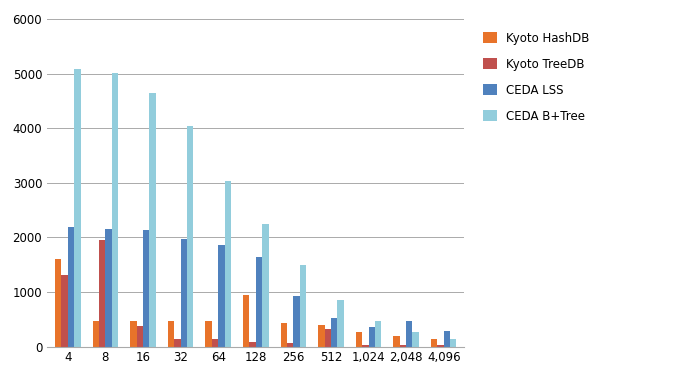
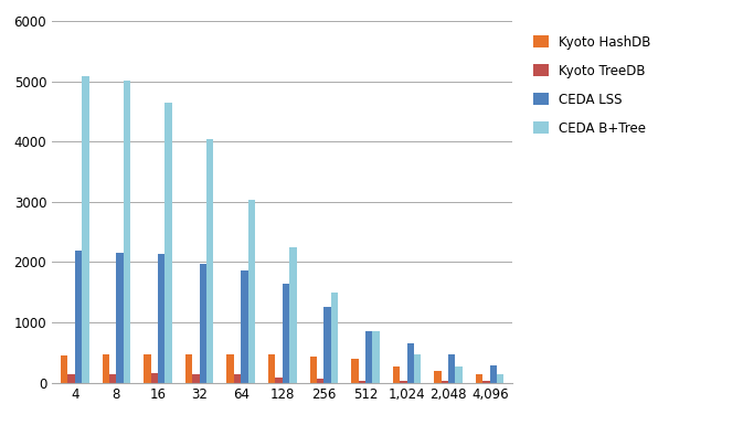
Kyoto HashDB/4: 1600 -> 450
Kyoto TreeDB/4: 1320 -> 130
Kyoto TreeDB/8: 1960 -> 140
Kyoto TreeDB/16: 380 -> 160
Kyoto HashDB/128: 940 -> 460
CEDA LSS/256: 920 -> 1260
Kyoto TreeDB/512: 320 -> 40
CEDA LSS/512: 520 -> 860
CEDA LSS/1,024: 360 -> 650
